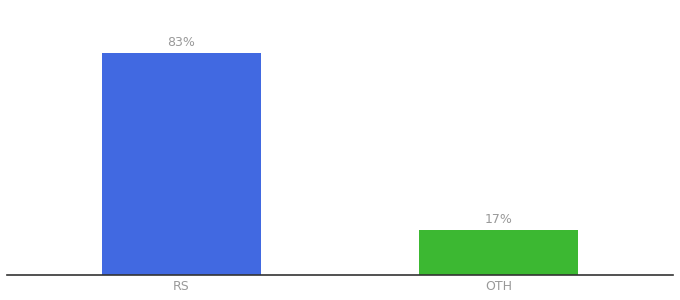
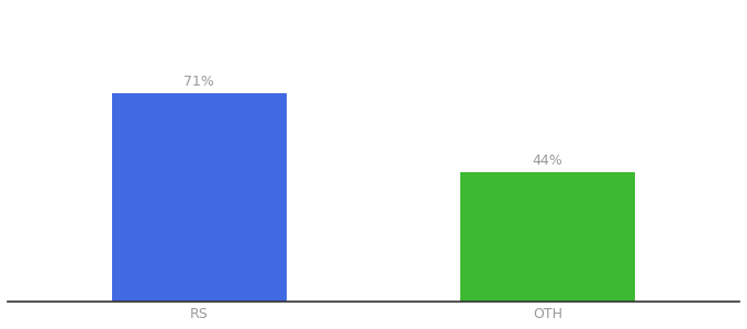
RS: 83% -> 71%
OTH: 17% -> 44%
